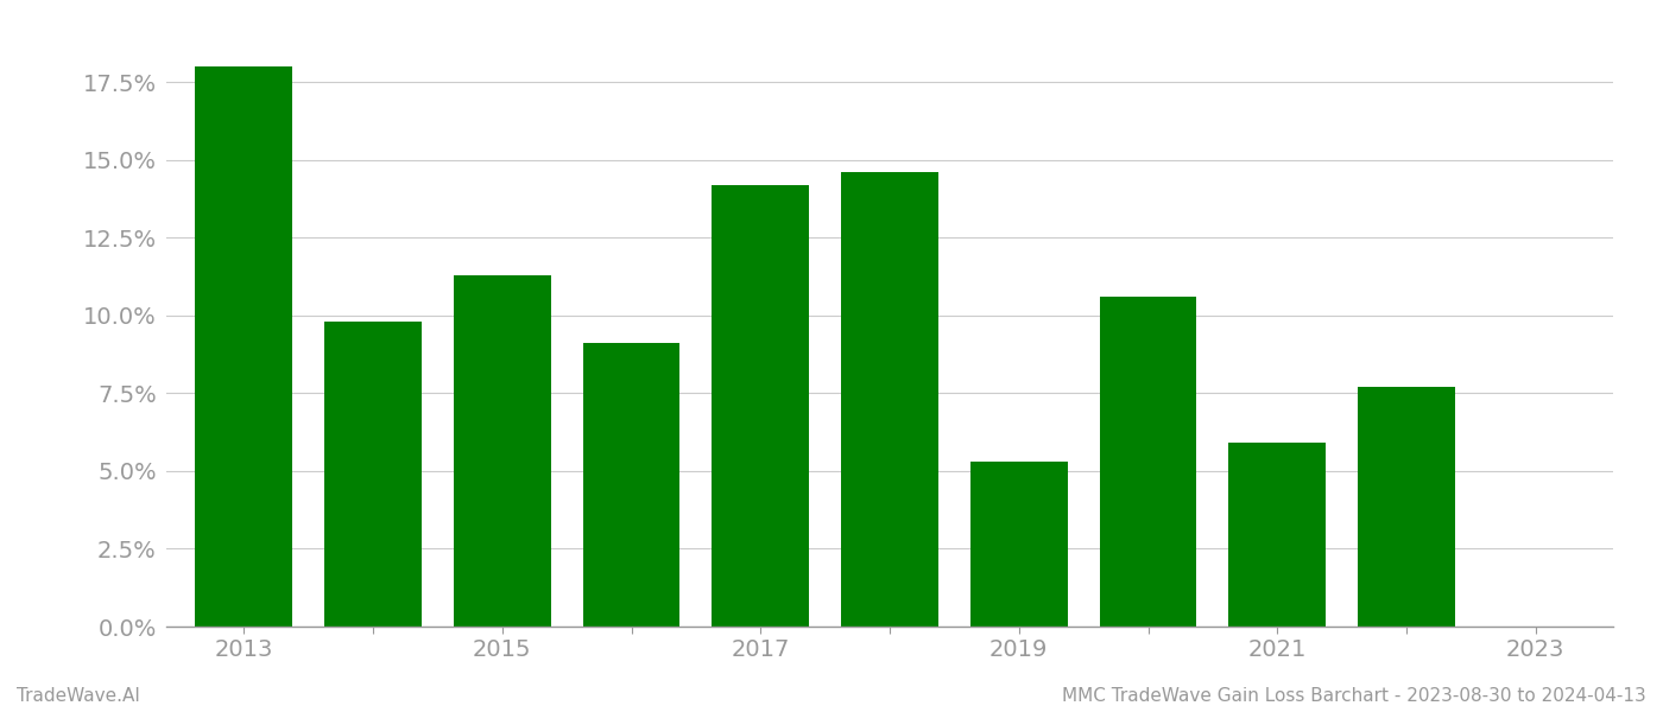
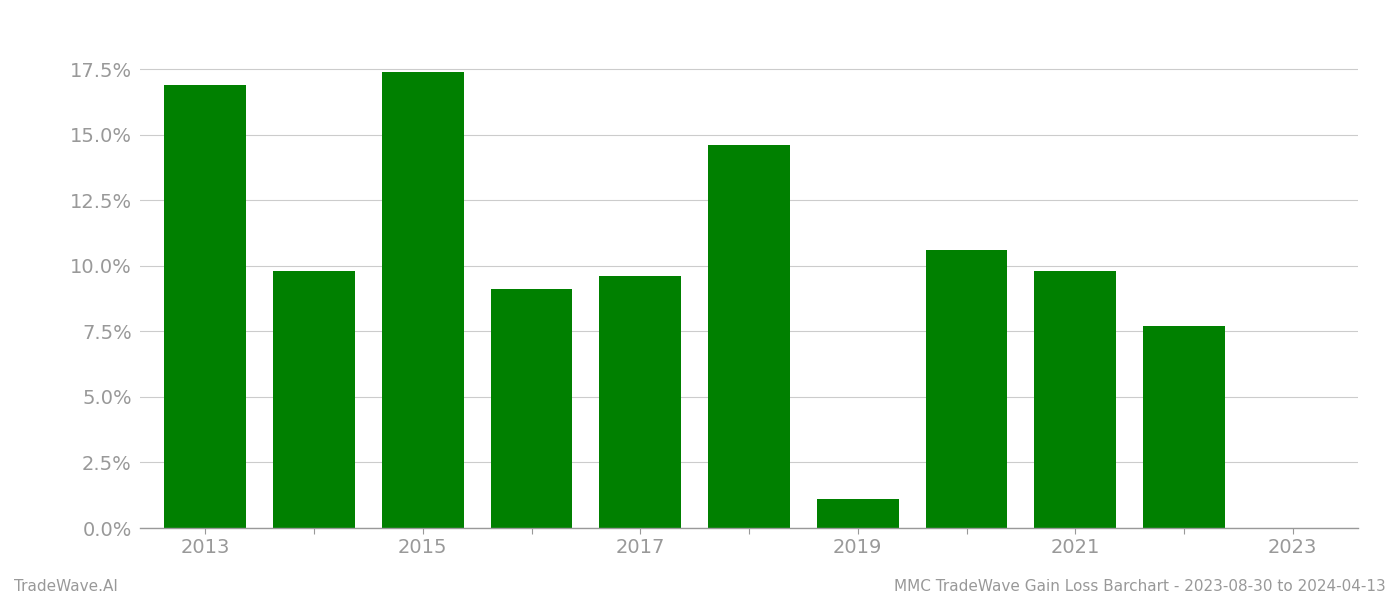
2013: 18.0% -> 16.9%
2015: 11.3% -> 17.4%
2017: 14.2% -> 9.6%
2019: 5.3% -> 1.1%
2021: 5.9% -> 9.8%
